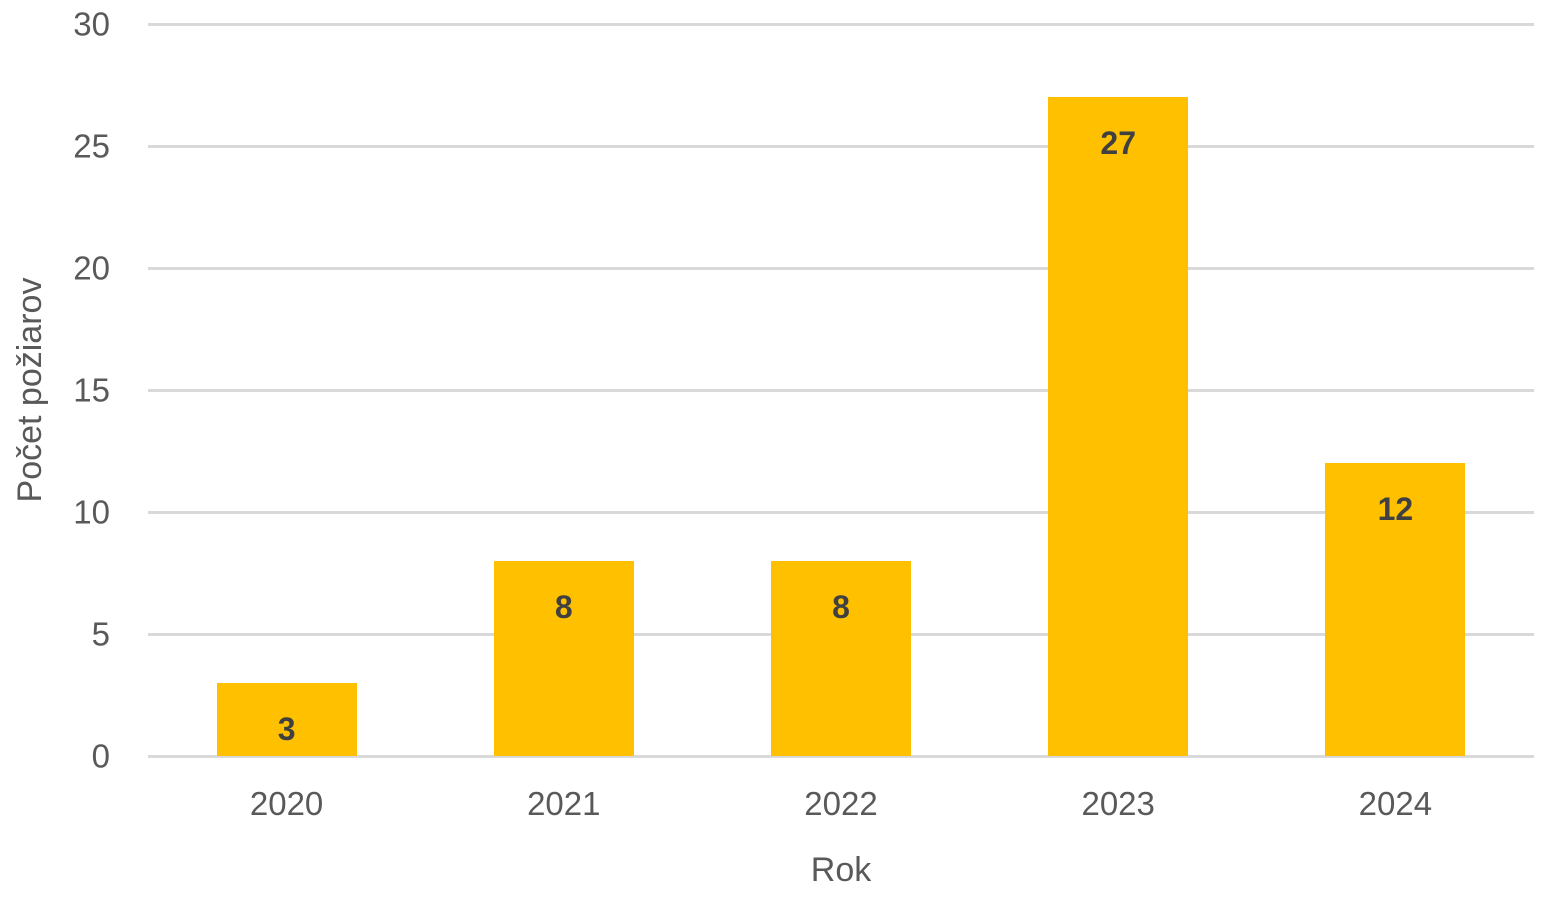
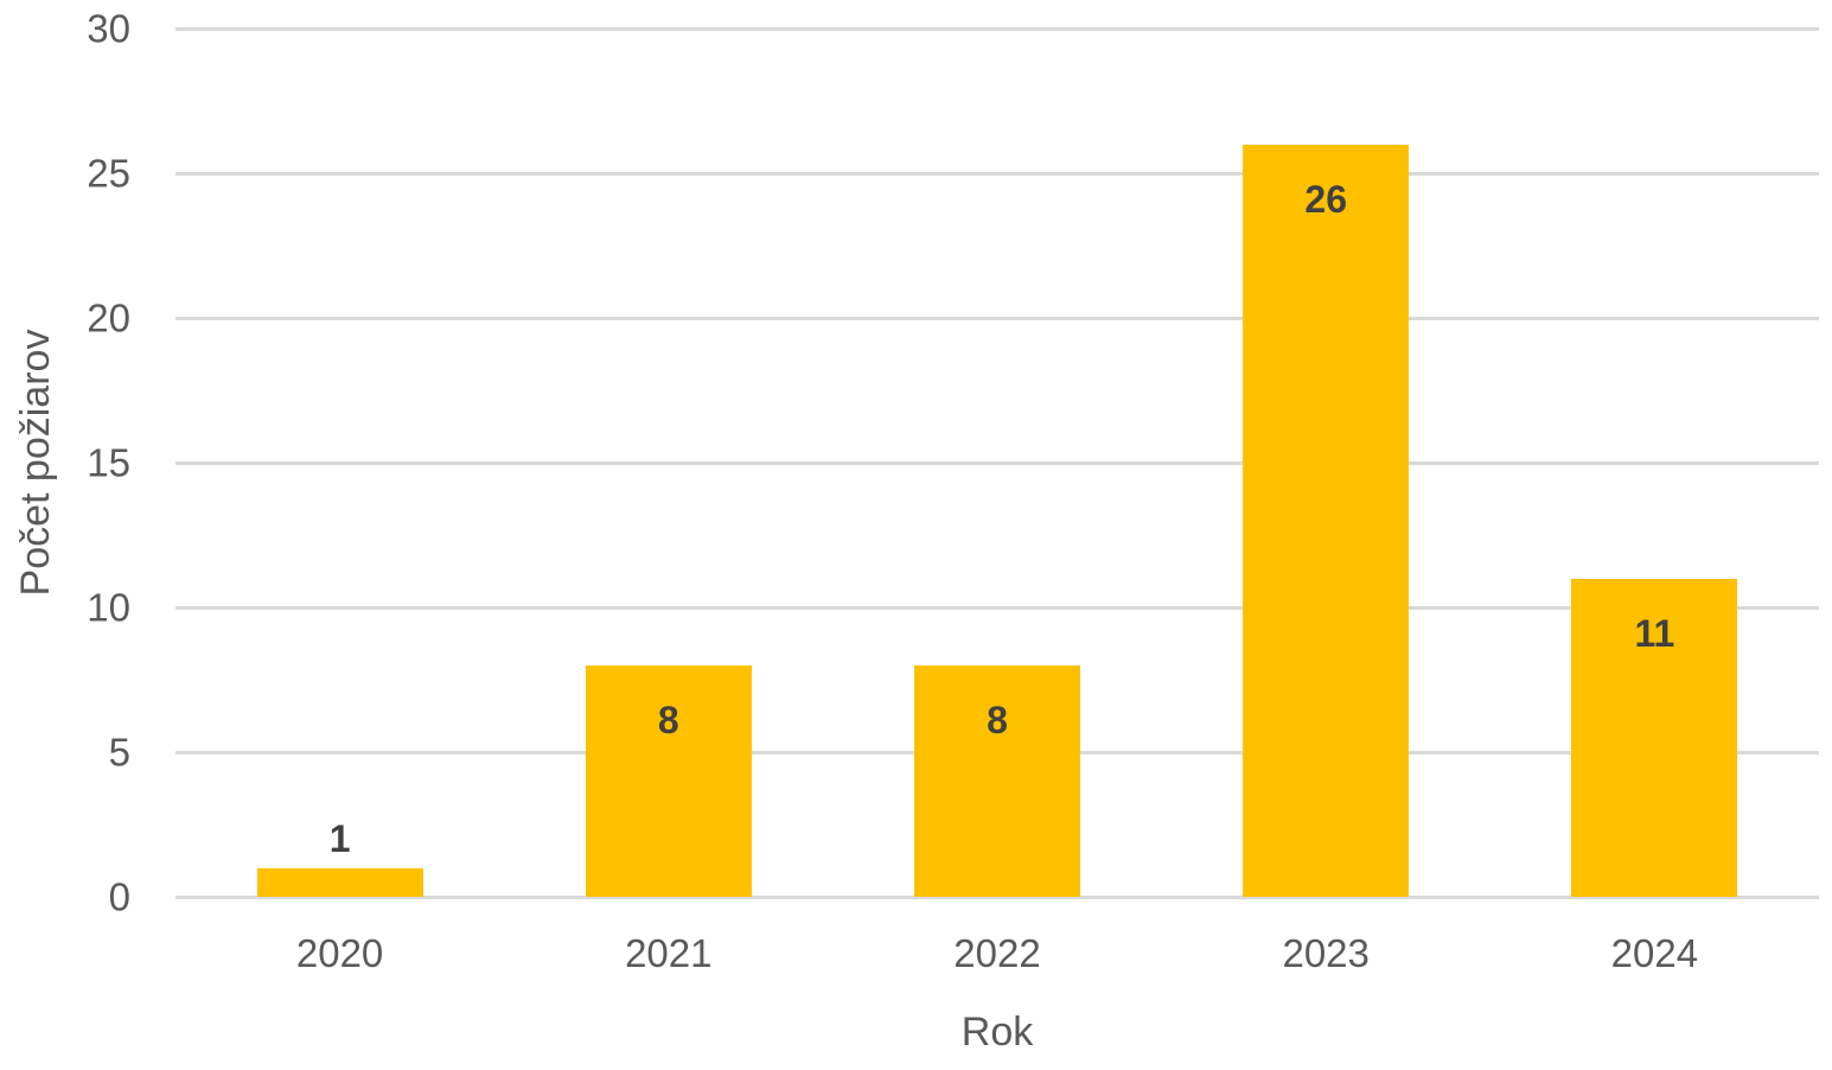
2020: 3 -> 1
2023: 27 -> 26
2024: 12 -> 11
